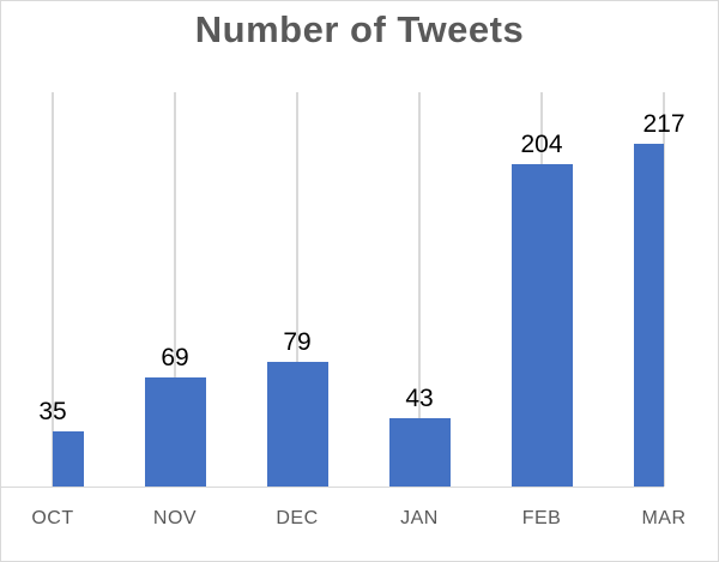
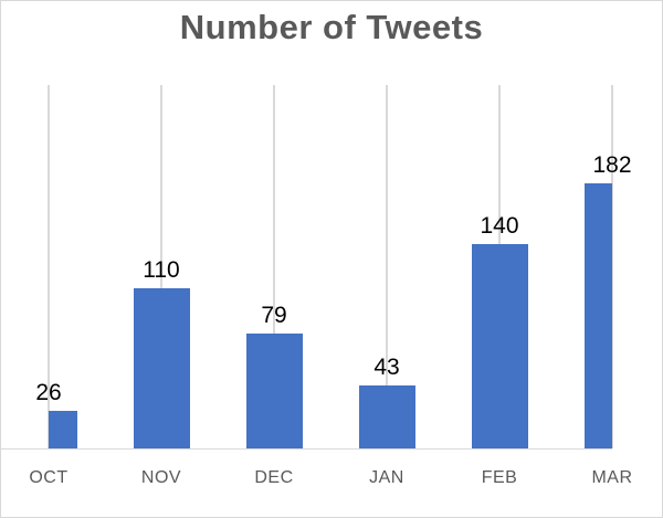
OCT: 35 -> 26
NOV: 69 -> 110
FEB: 204 -> 140
MAR: 217 -> 182
